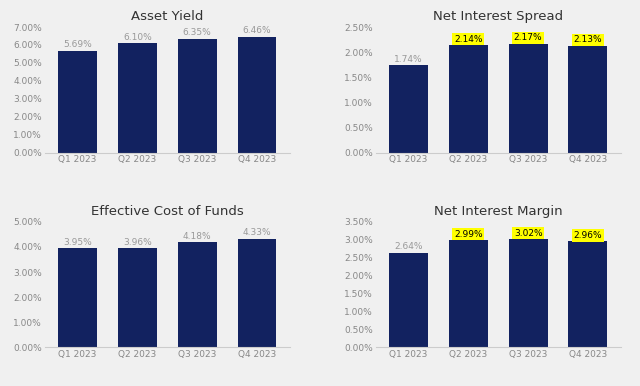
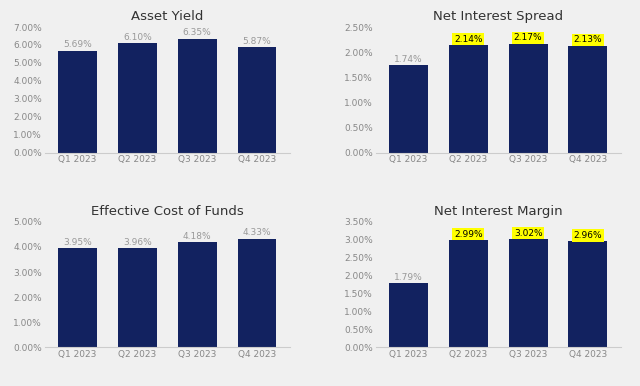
Asset Yield/Q4 2023: 6.46% -> 5.87%
Net Interest Margin/Q1 2023: 2.64% -> 1.79%
